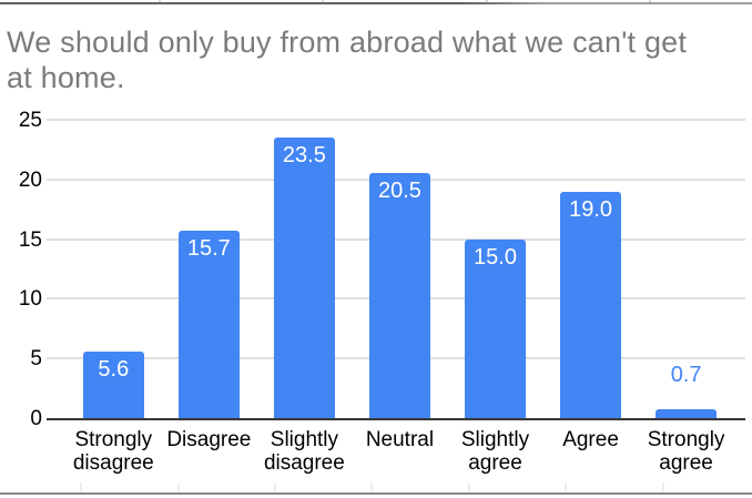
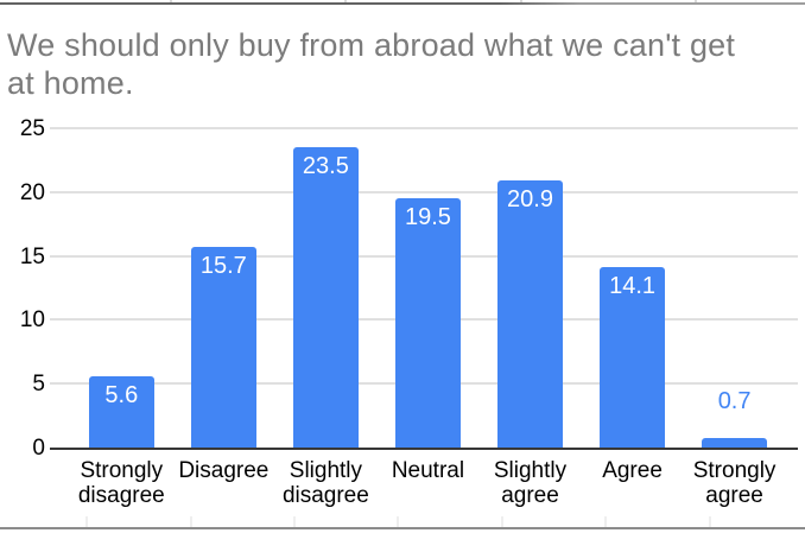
Neutral: 20.5 -> 19.5
Slightly agree: 15.0 -> 20.9
Agree: 19.0 -> 14.1
